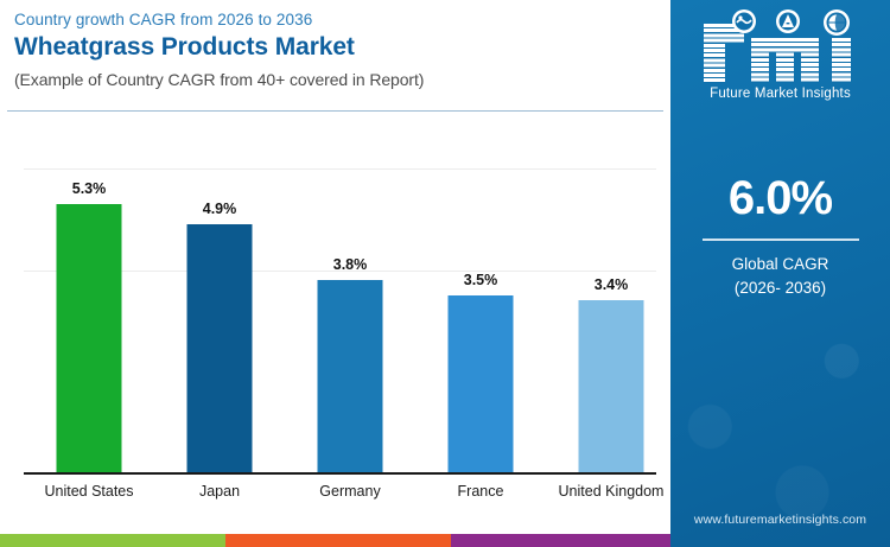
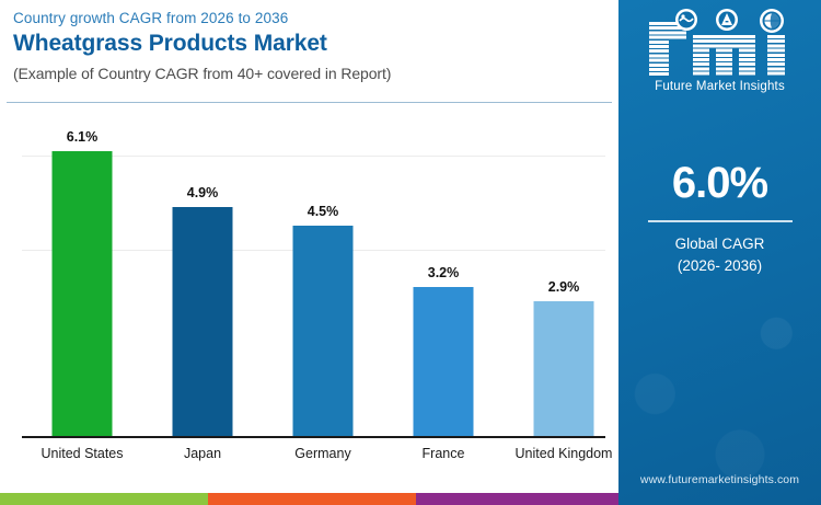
United States: 5.3% -> 6.1%
Germany: 3.8% -> 4.5%
France: 3.5% -> 3.2%
United Kingdom: 3.4% -> 2.9%
